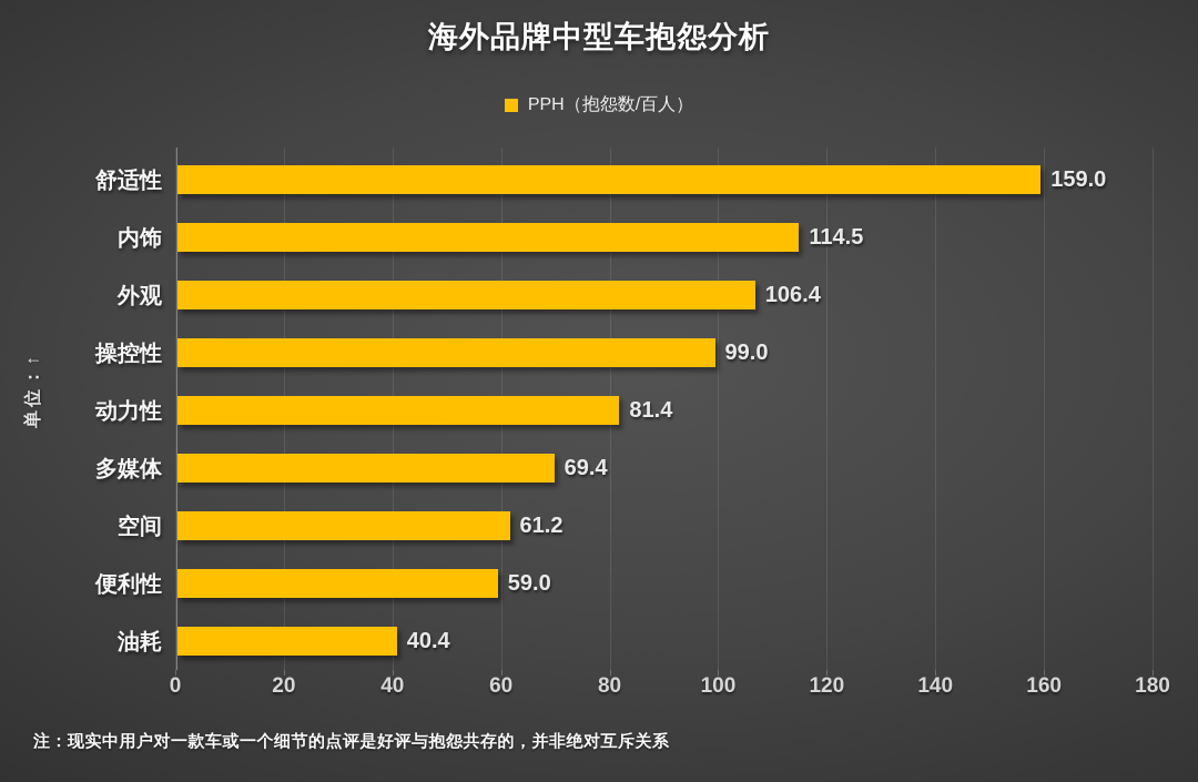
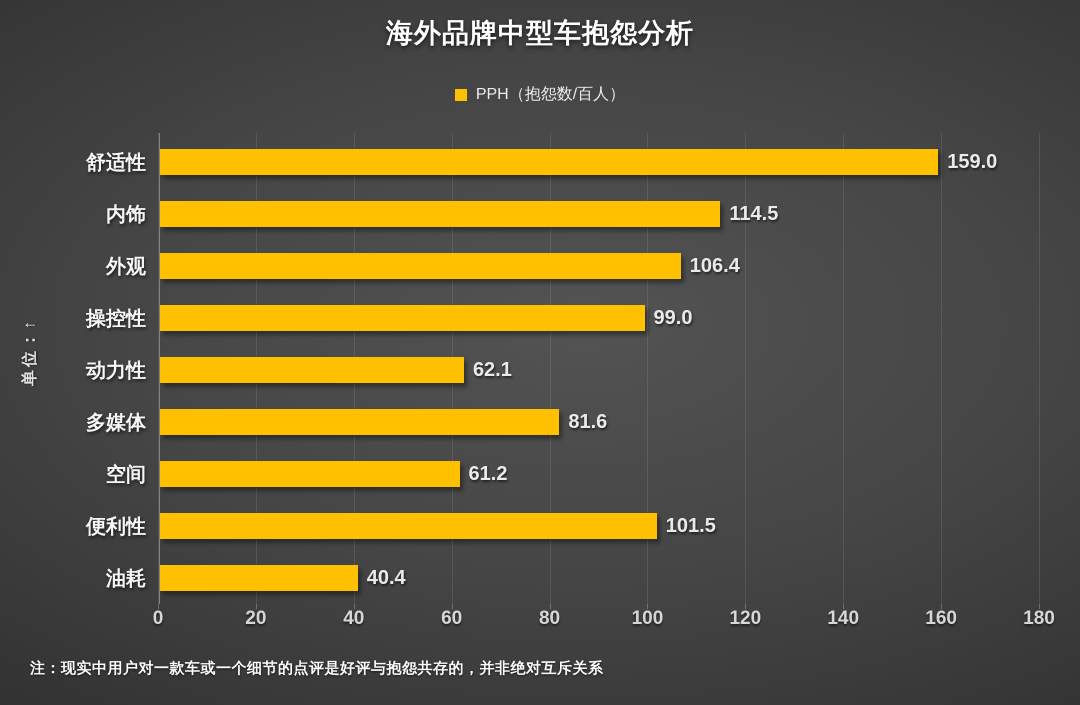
动力性: 81.4 -> 62.1
多媒体: 69.4 -> 81.6
便利性: 59.0 -> 101.5
